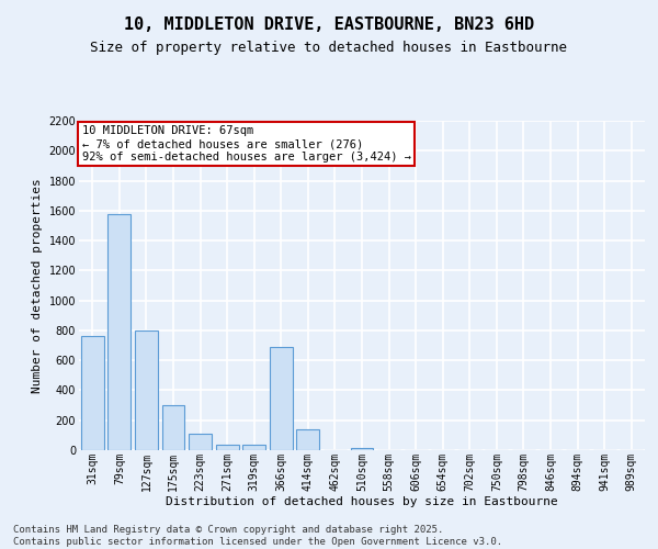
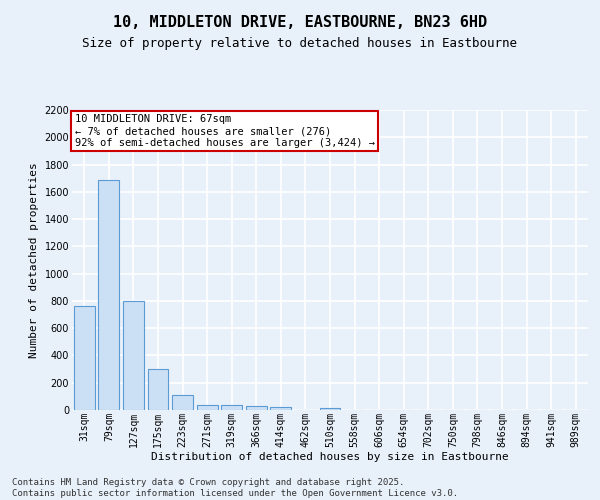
79sqm: 1580 -> 1690
366sqm: 690 -> 30
414sqm: 140 -> 20
